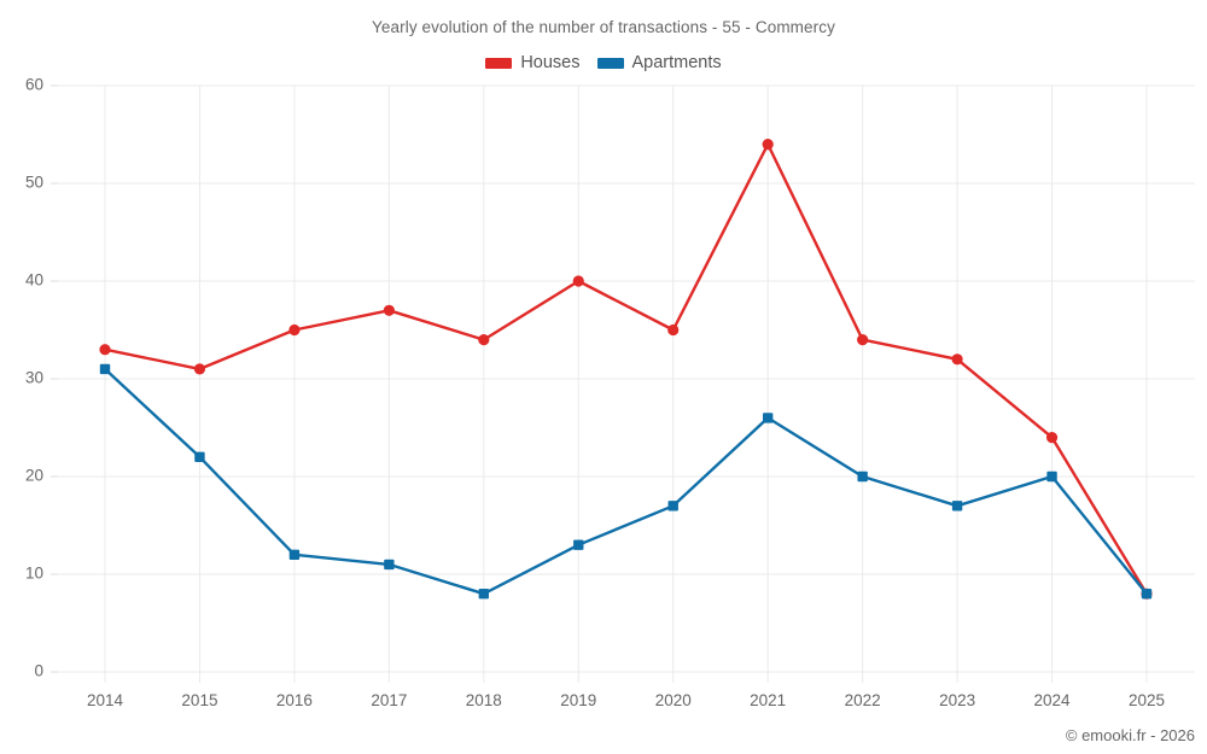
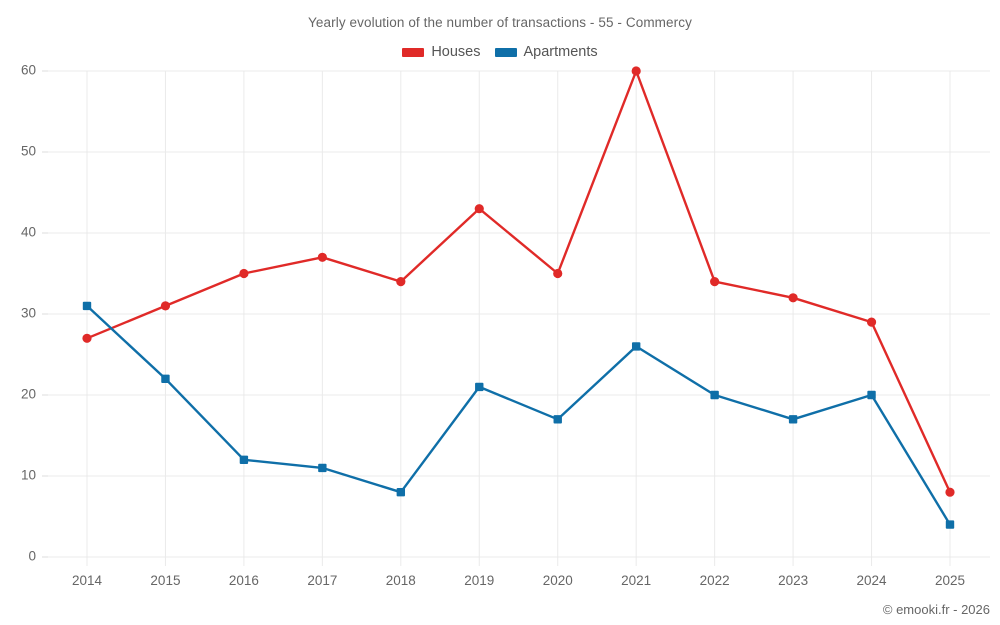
Houses/2014: 33 -> 27
Houses/2019: 40 -> 43
Apartments/2019: 13 -> 21
Houses/2021: 54 -> 60
Houses/2024: 24 -> 29
Apartments/2025: 8 -> 4
